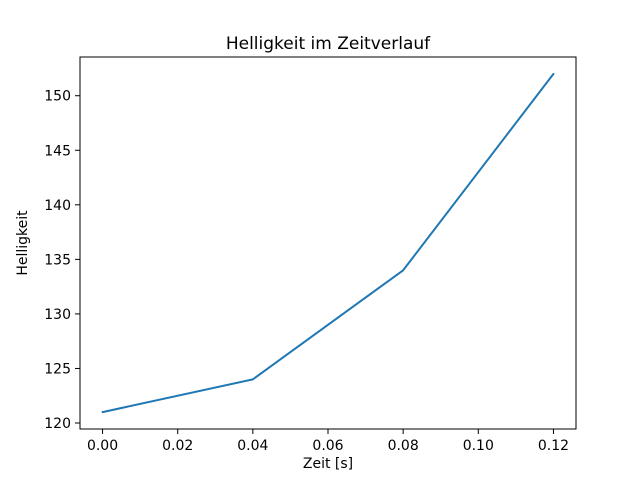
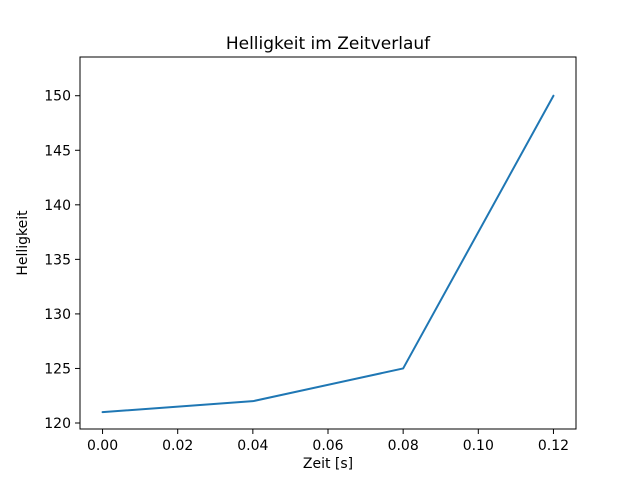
0.04: 124 -> 122
0.08: 134 -> 125
0.12: 152 -> 150
